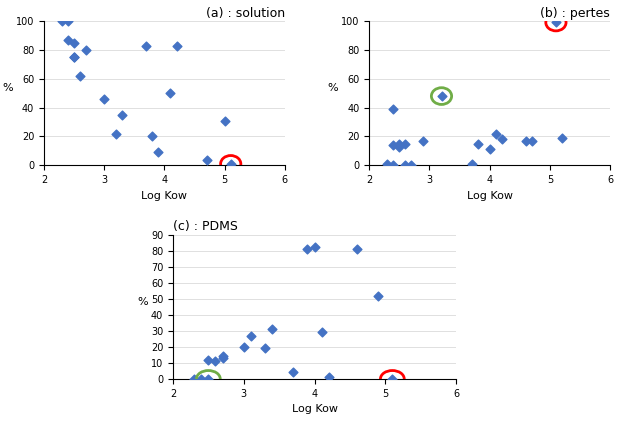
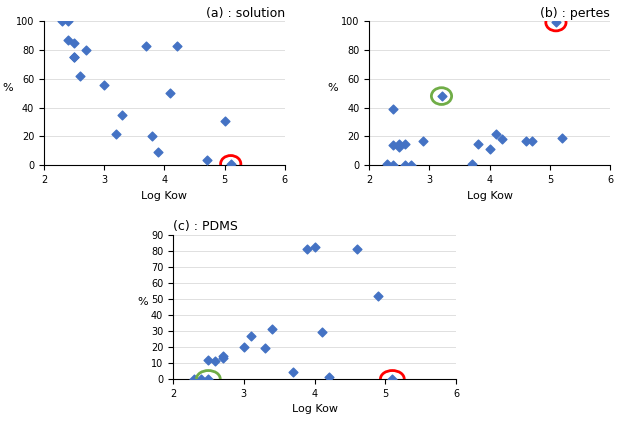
(a) : solution/3: 46 -> 56
